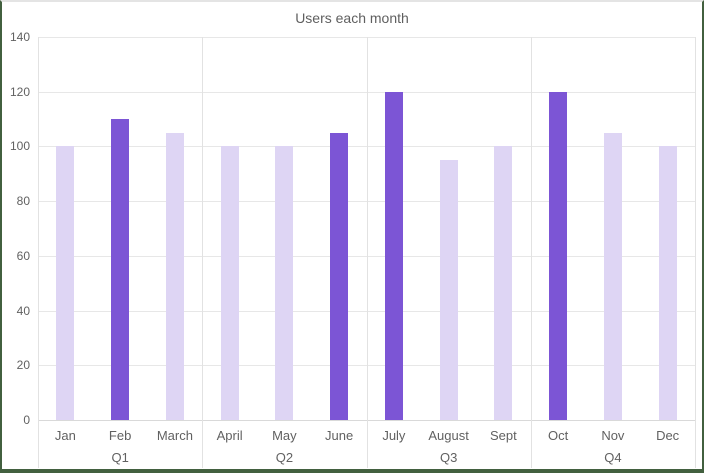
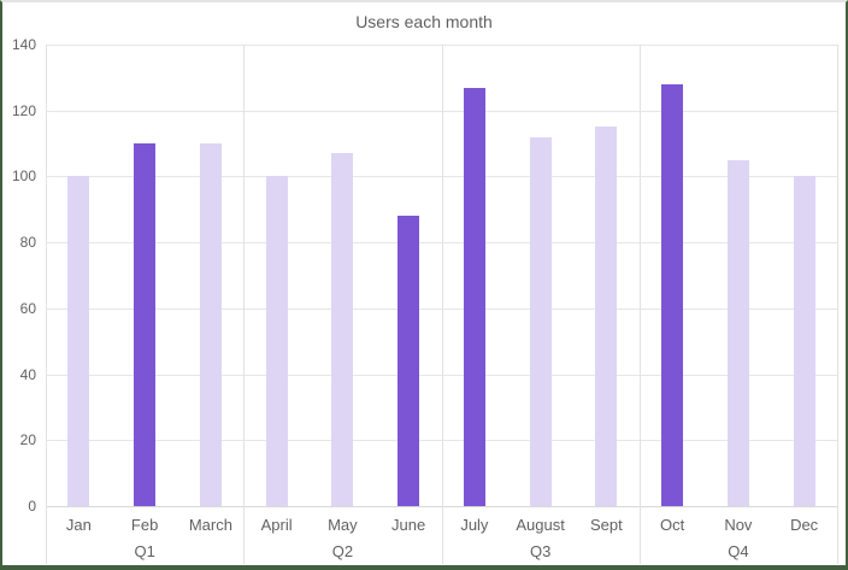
March: 105 -> 110
May: 100 -> 107
June: 105 -> 88
July: 120 -> 127
August: 95 -> 112
Sept: 100 -> 115
Oct: 120 -> 128
